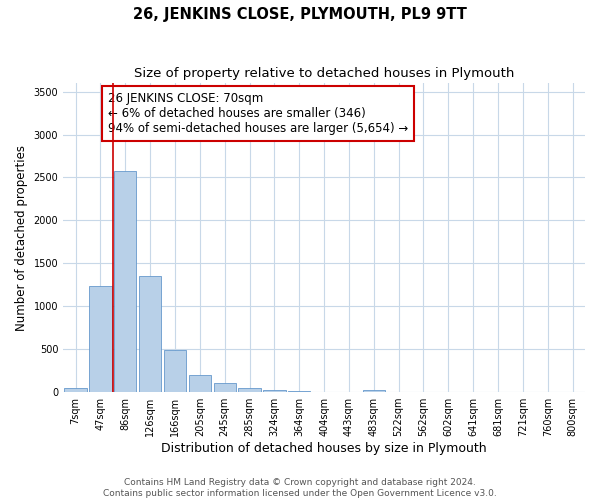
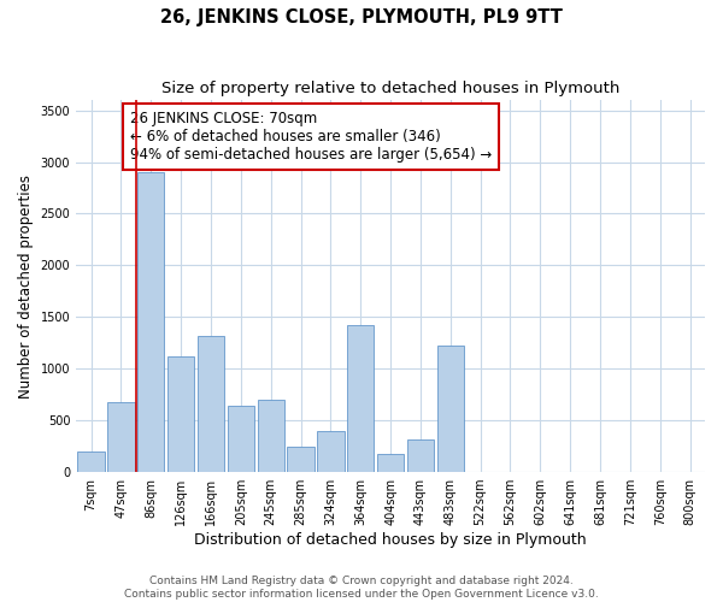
7sqm: 50 -> 200
47sqm: 1230 -> 680
86sqm: 2570 -> 2900
126sqm: 1350 -> 1120
166sqm: 500 -> 1320
205sqm: 200 -> 640
245sqm: 110 -> 700
285sqm: 50 -> 240
324sqm: 20 -> 400
364sqm: 10 -> 1420
404sqm: 0 -> 180
443sqm: 0 -> 320
483sqm: 20 -> 1220
